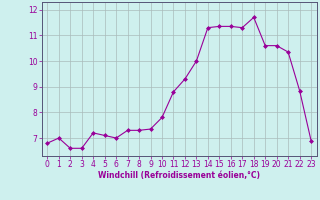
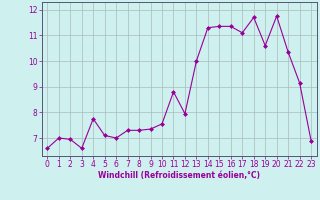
0: 6.80 -> 6.60
2: 6.60 -> 6.95
4: 7.20 -> 7.75
10: 7.80 -> 7.55
12: 9.30 -> 7.95
17: 11.30 -> 11.10
20: 10.60 -> 11.75
22: 8.85 -> 9.15
